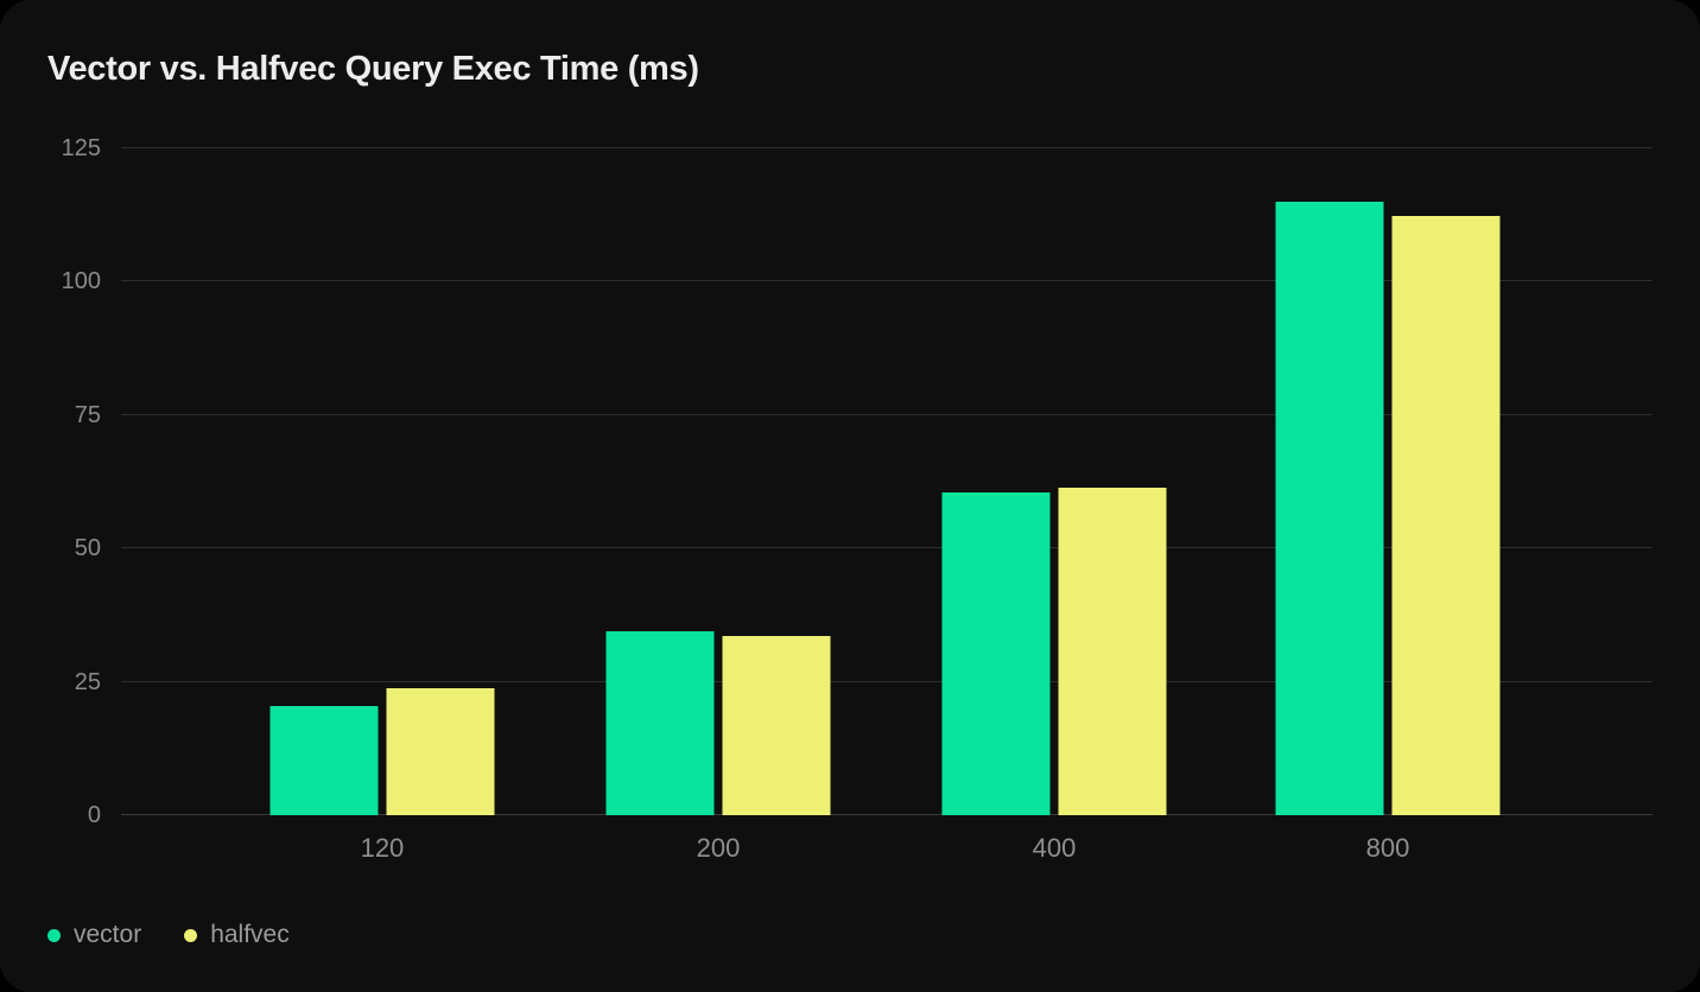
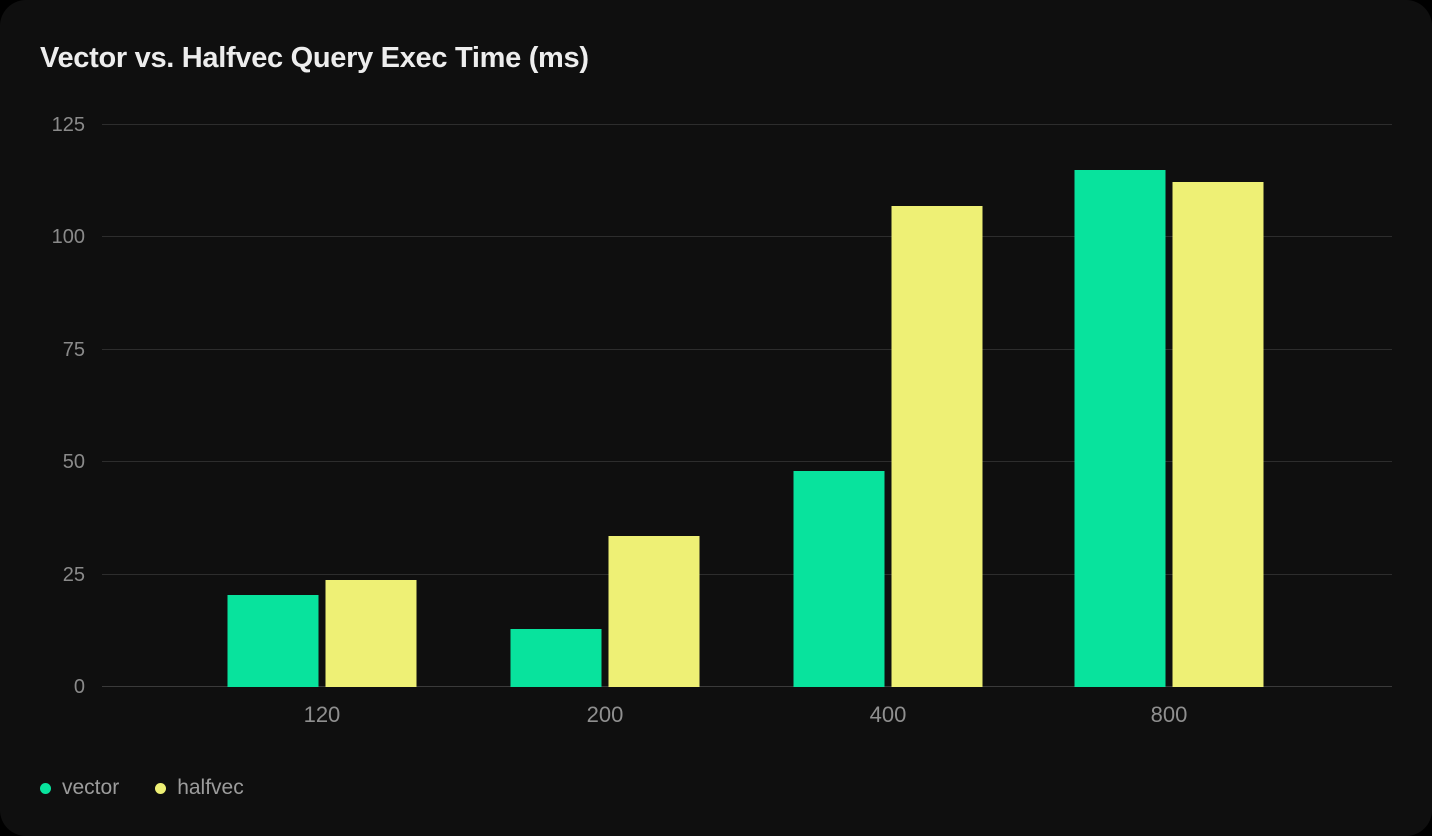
vector/200: 34 -> 13
vector/400: 60 -> 48
halfvec/400: 61 -> 107
